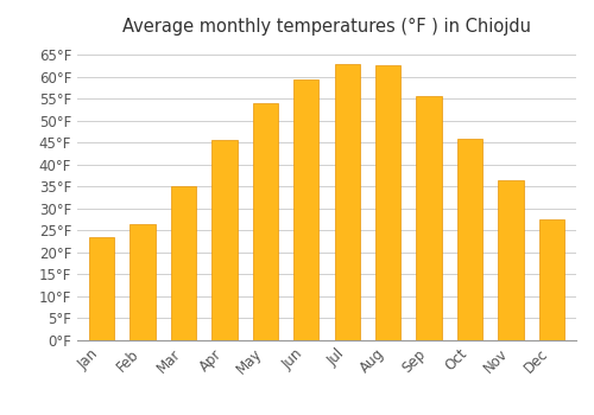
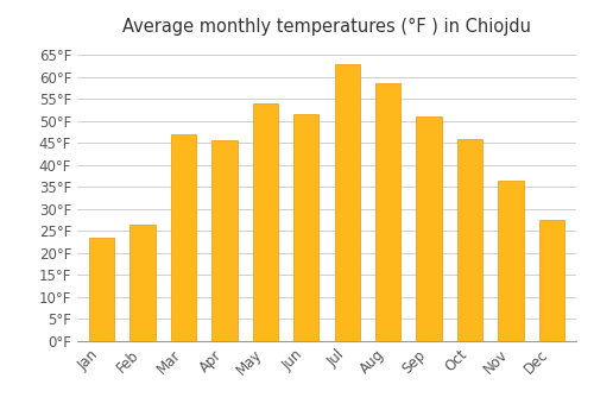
Mar: 35.0°F -> 47.0°F
Jun: 59.5°F -> 51.5°F
Aug: 62.5°F -> 58.5°F
Sep: 55.5°F -> 51.0°F
